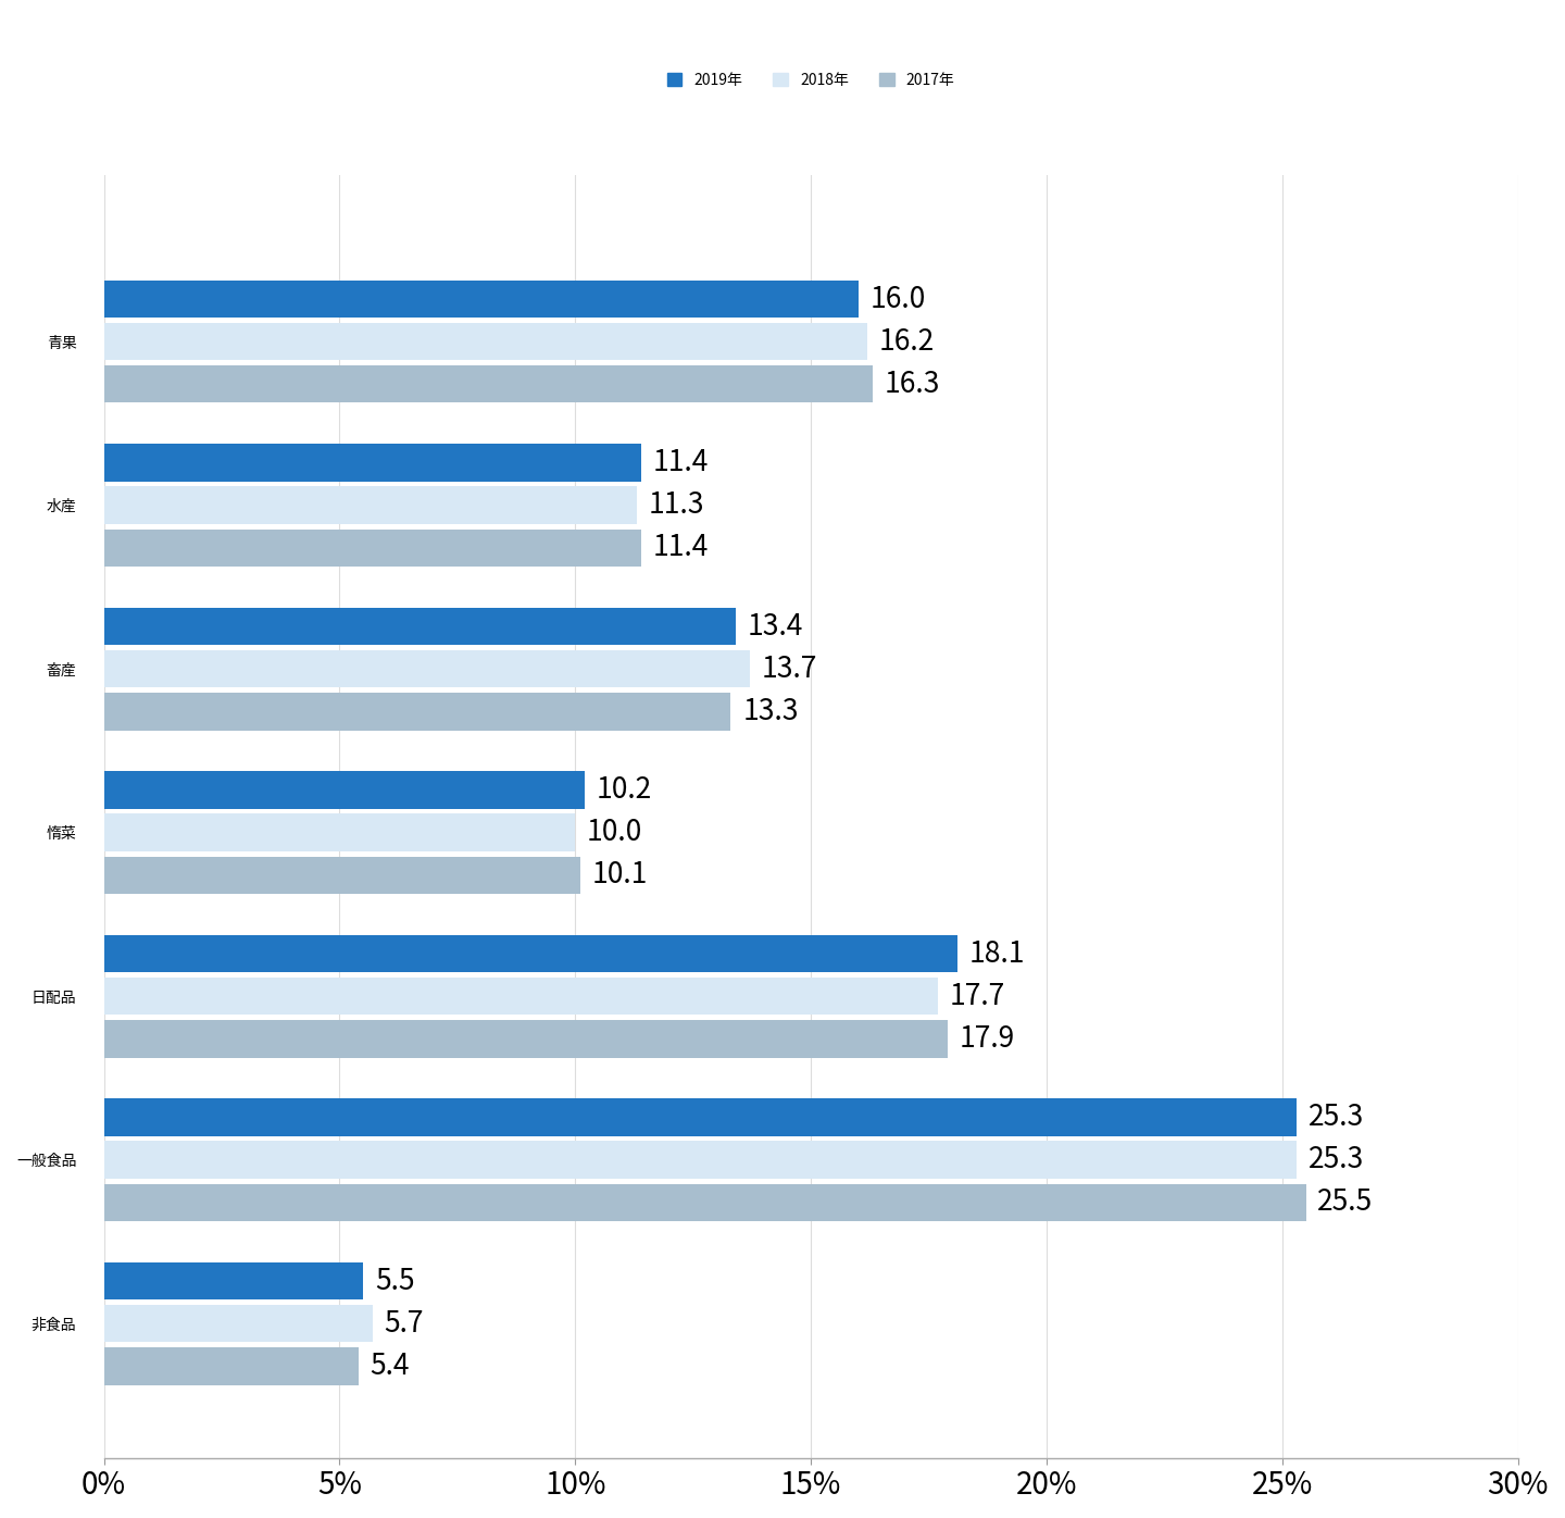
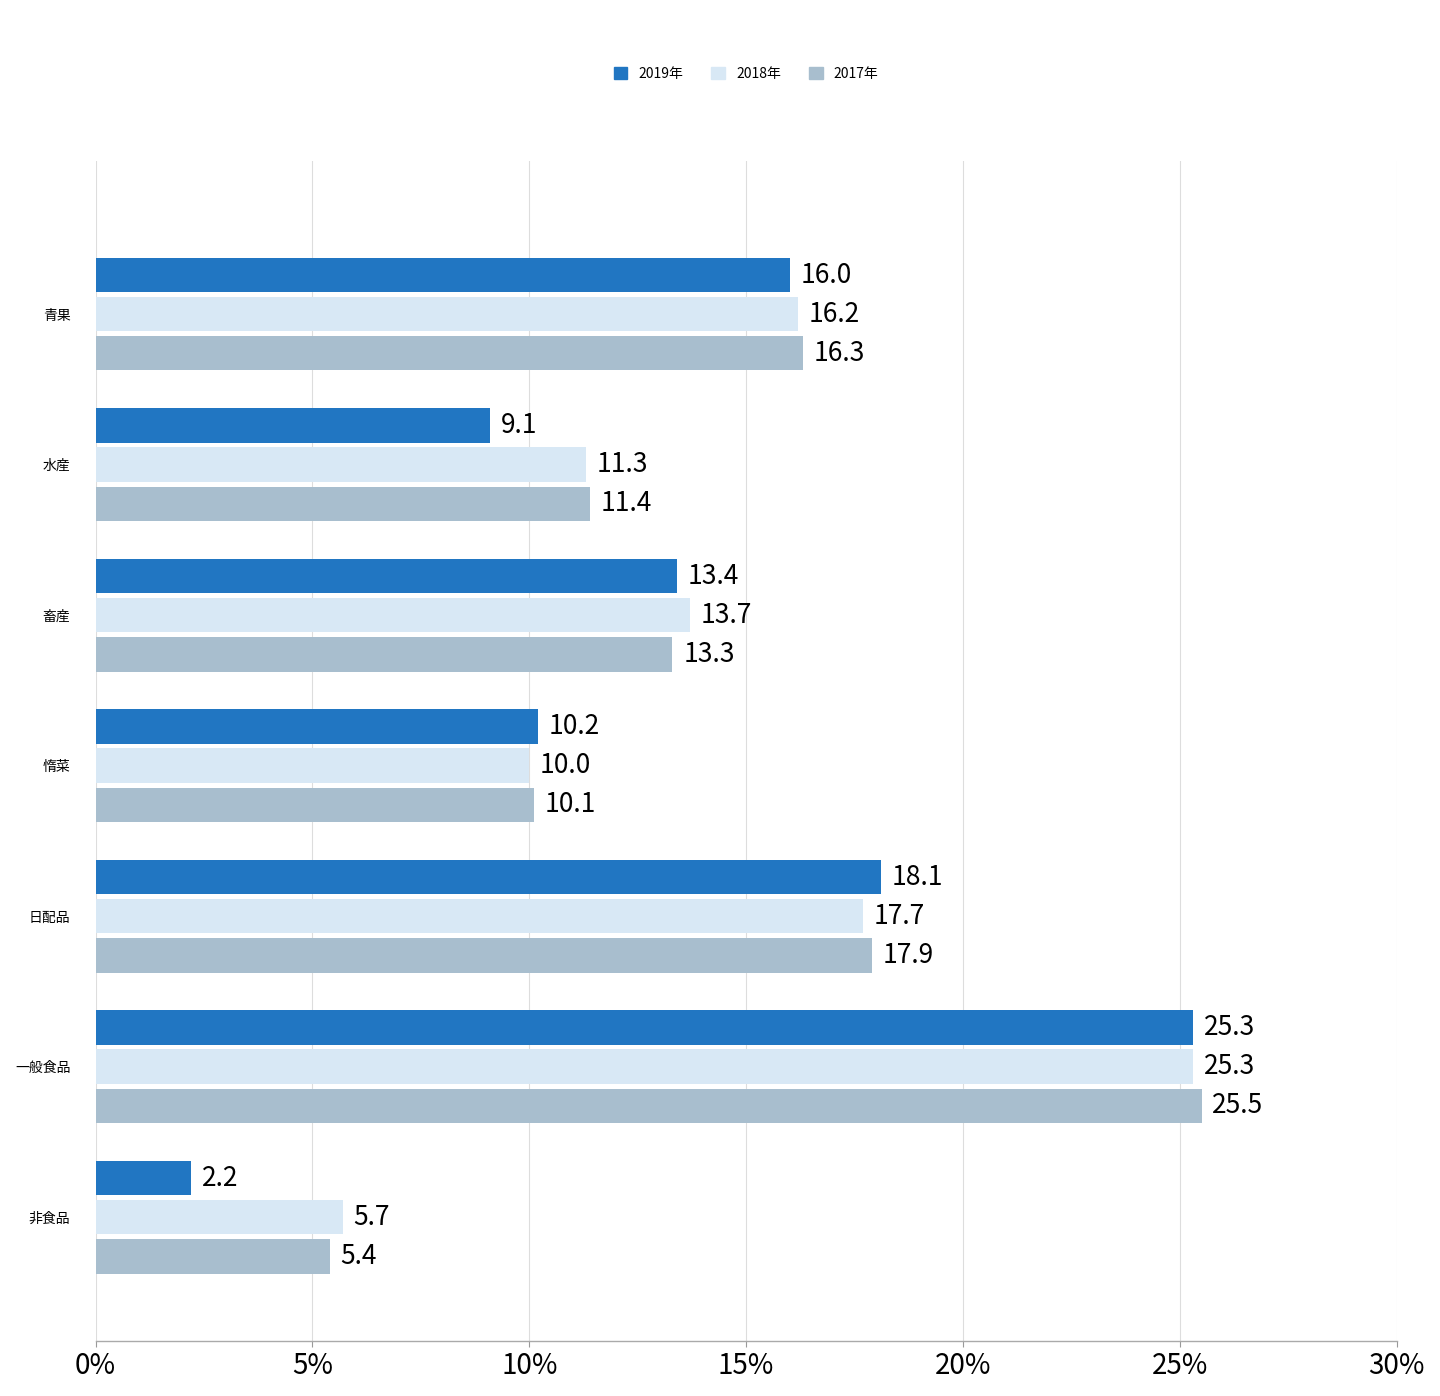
2019年/水産: 11.4 -> 9.1
2019年/非食品: 5.5 -> 2.2
